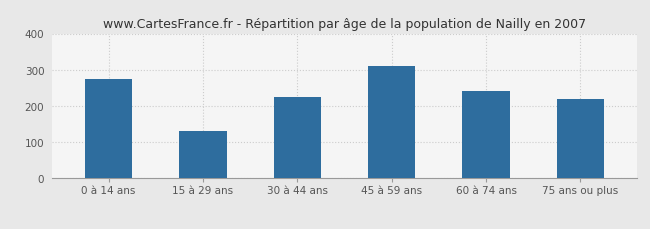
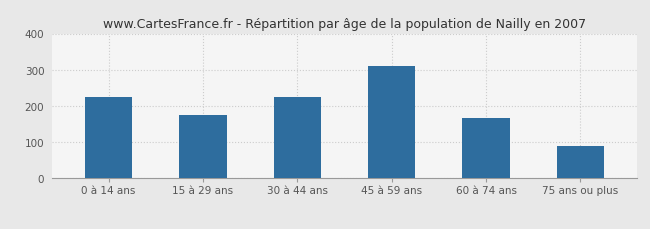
0 à 14 ans: 275 -> 224
15 à 29 ans: 130 -> 174
60 à 74 ans: 240 -> 166
75 ans ou plus: 220 -> 90
